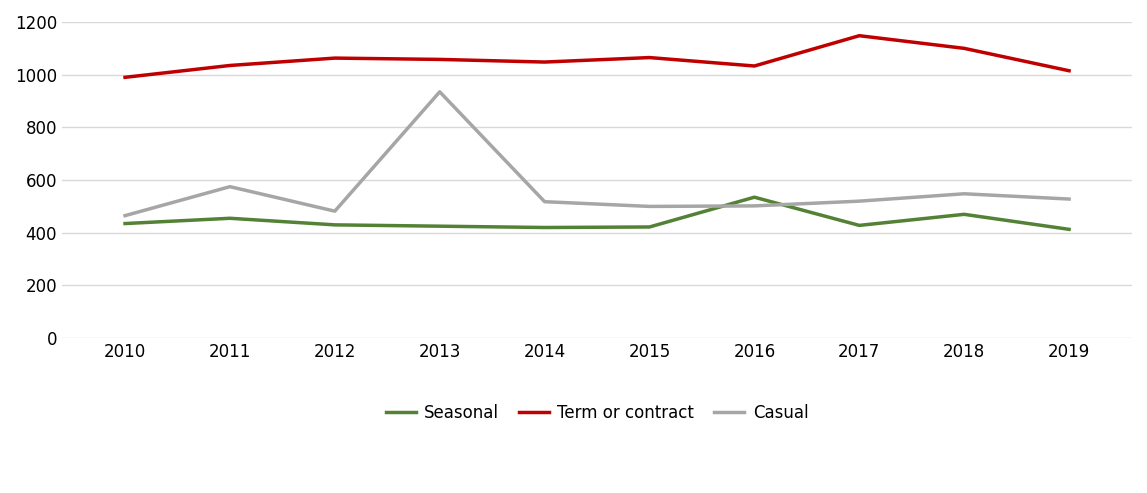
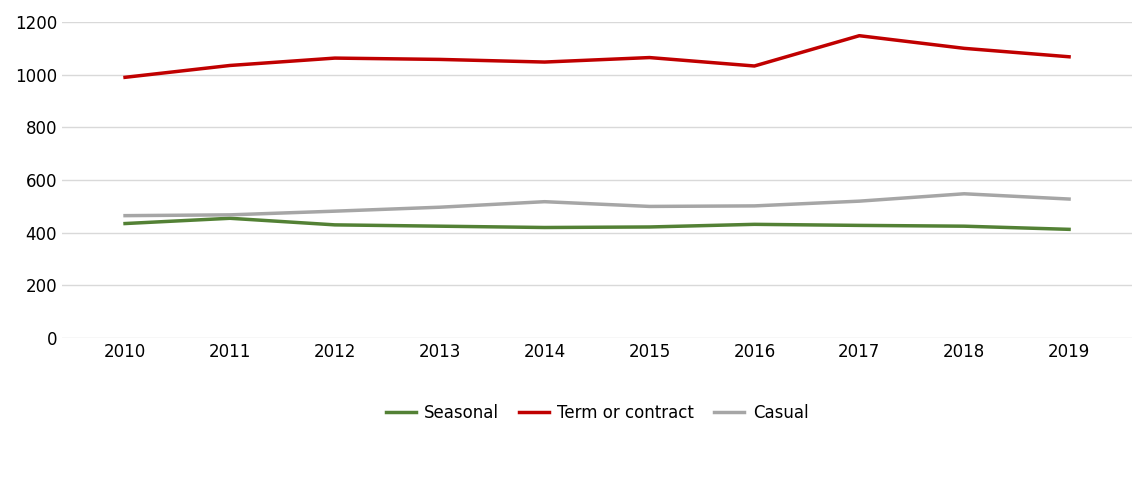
Casual/2011: 575 -> 468
Casual/2013: 935 -> 497
Seasonal/2016: 535 -> 432
Seasonal/2018: 470 -> 425
Term or contract/2019: 1015 -> 1068
